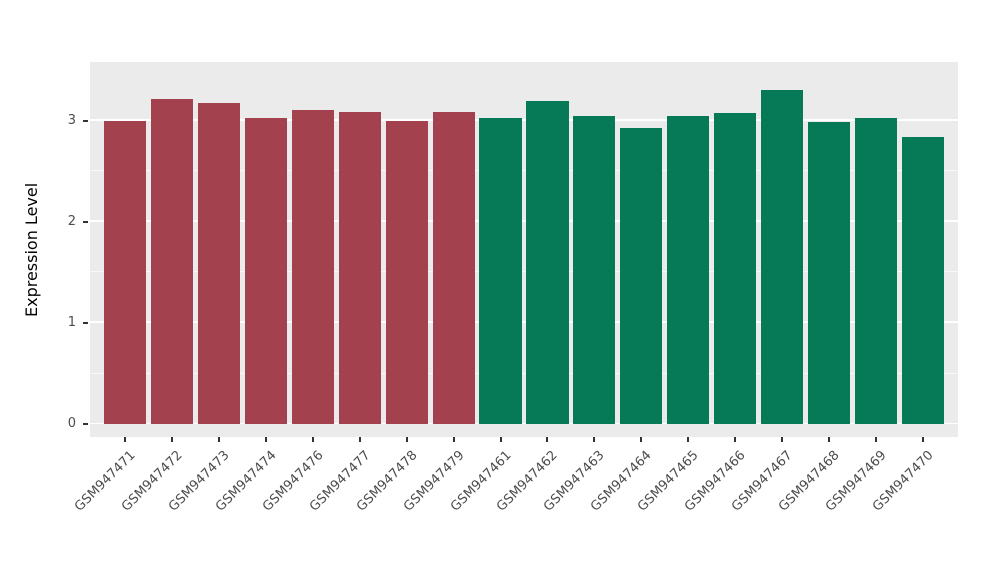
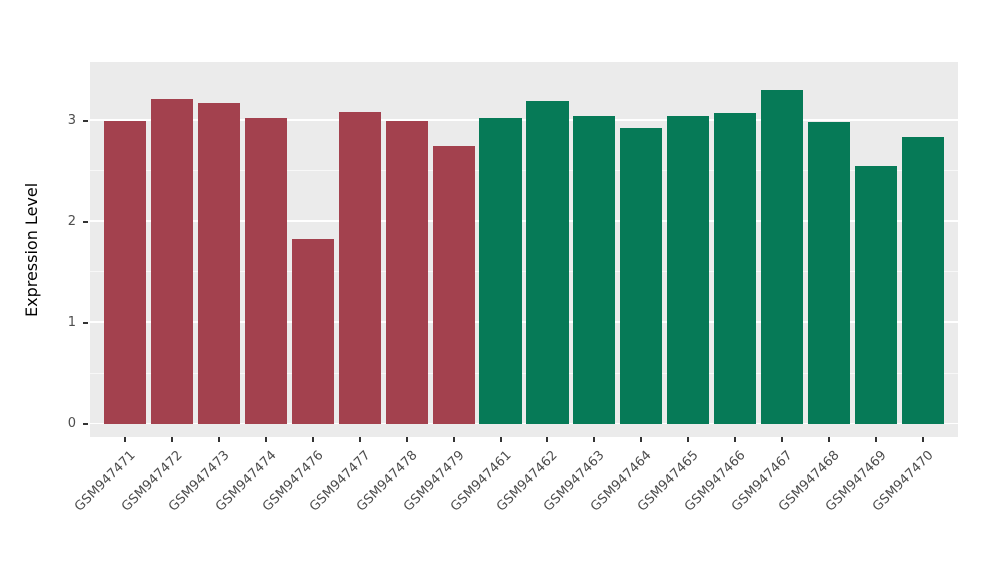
GSM947476: 3.10 -> 1.83
GSM947479: 3.08 -> 2.75
GSM947469: 3.03 -> 2.55
